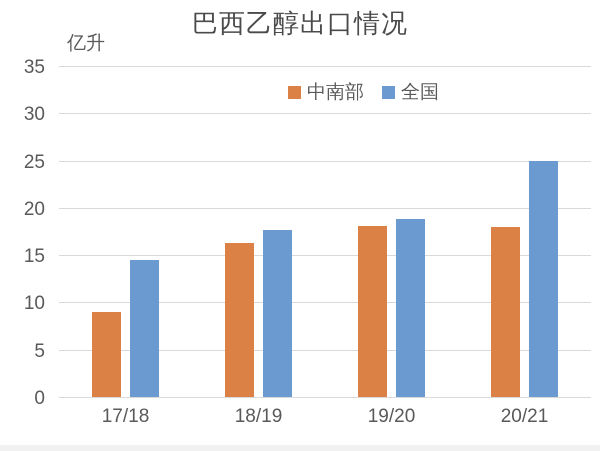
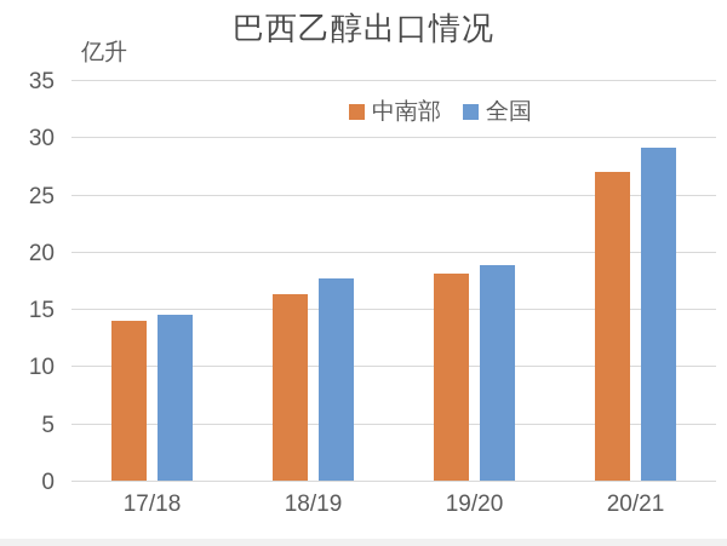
中南部/17/18: 9 -> 14
中南部/20/21: 18 -> 27
全国/20/21: 25 -> 29
